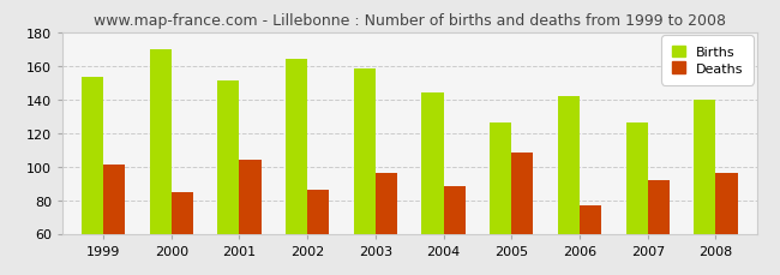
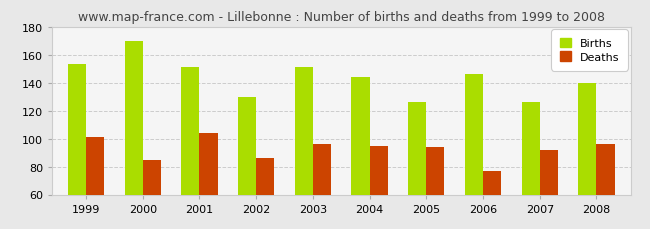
Births/2002: 164 -> 130
Births/2003: 158 -> 151
Deaths/2004: 88 -> 95
Deaths/2005: 108 -> 94
Births/2006: 142 -> 146
